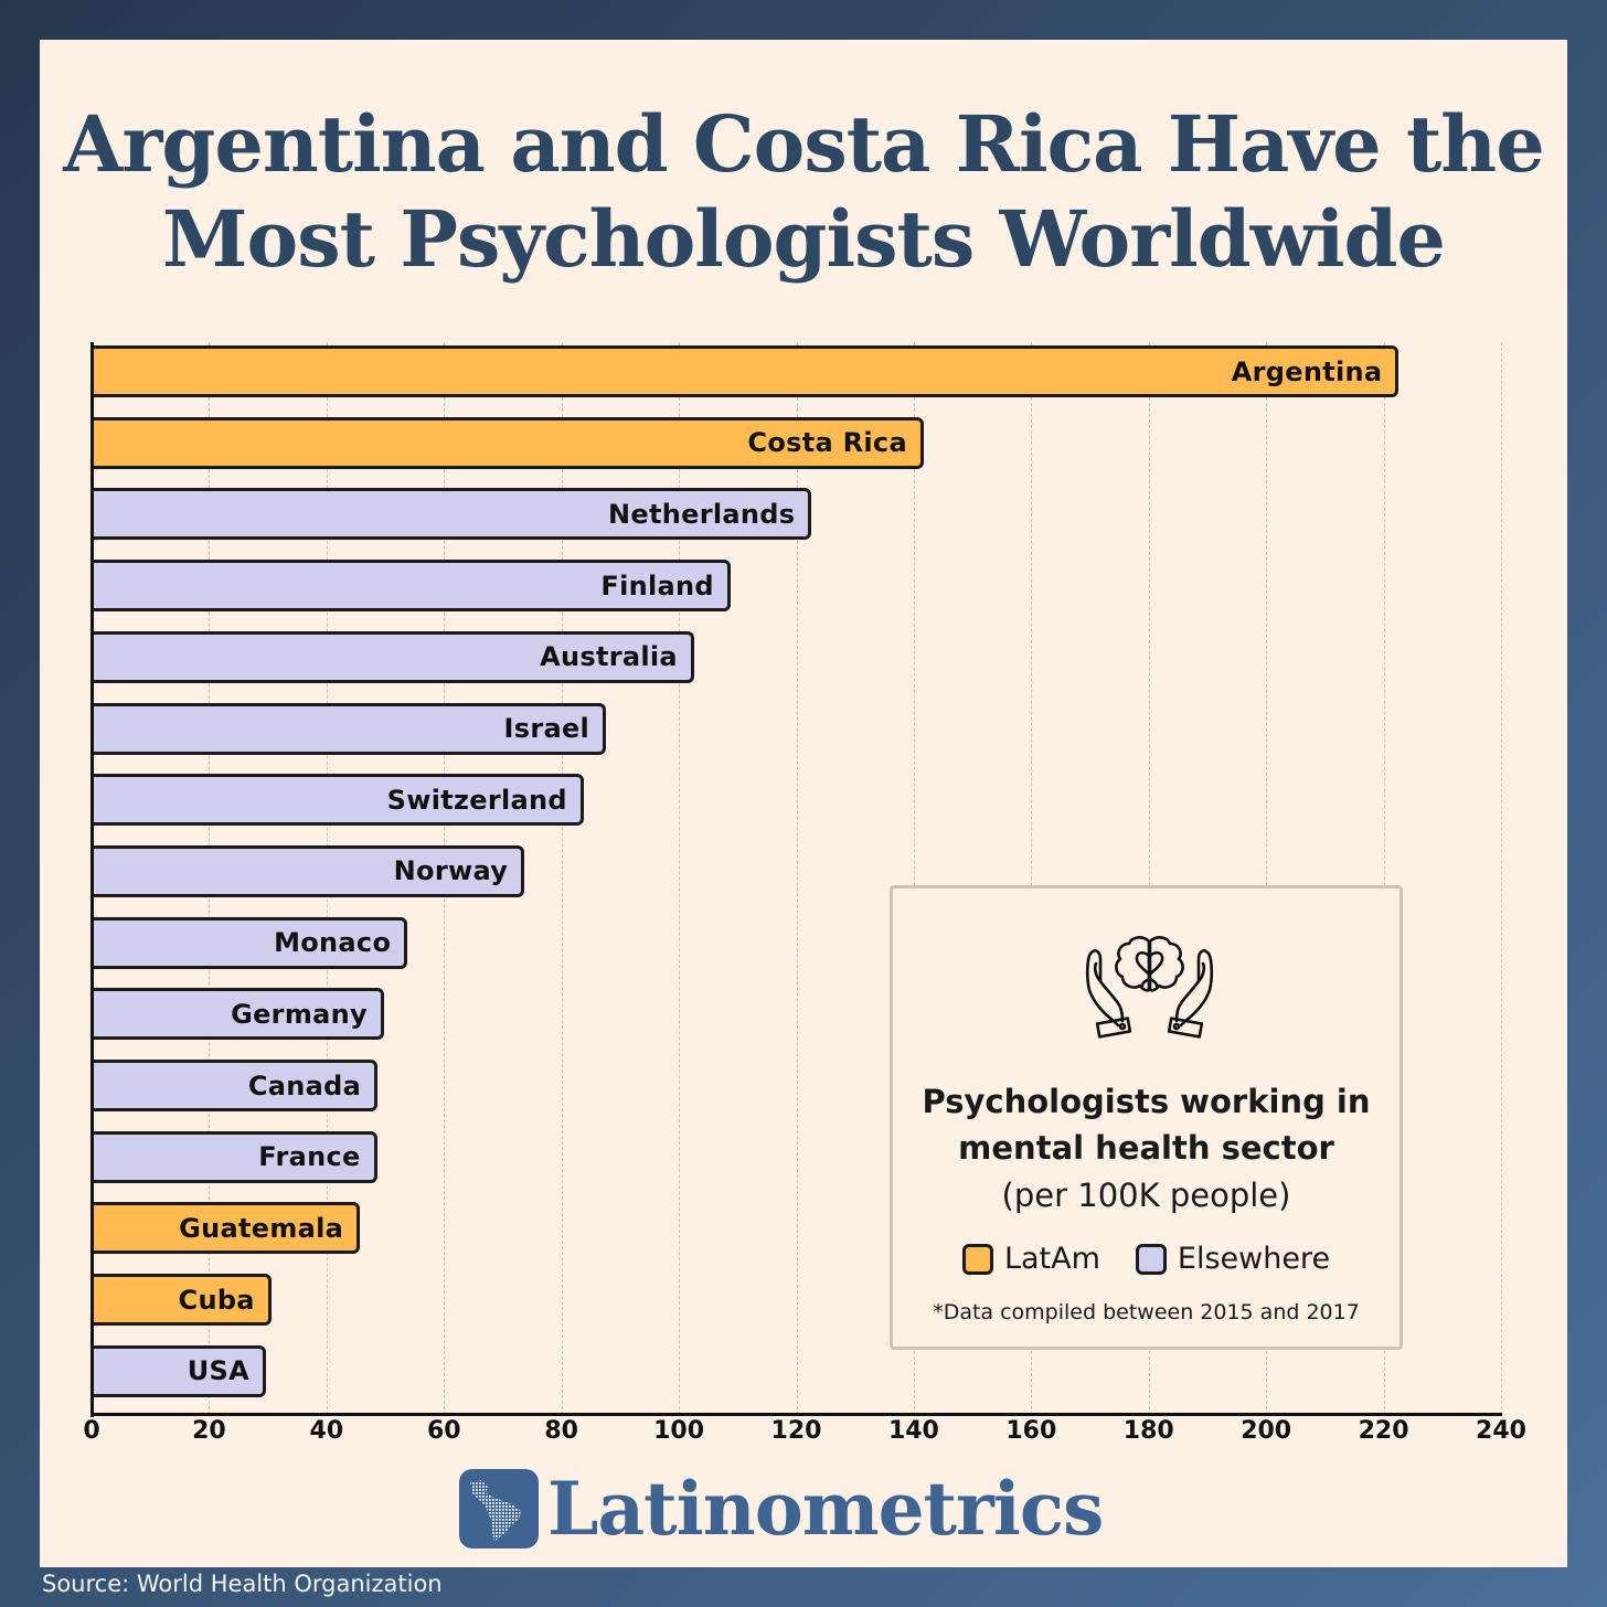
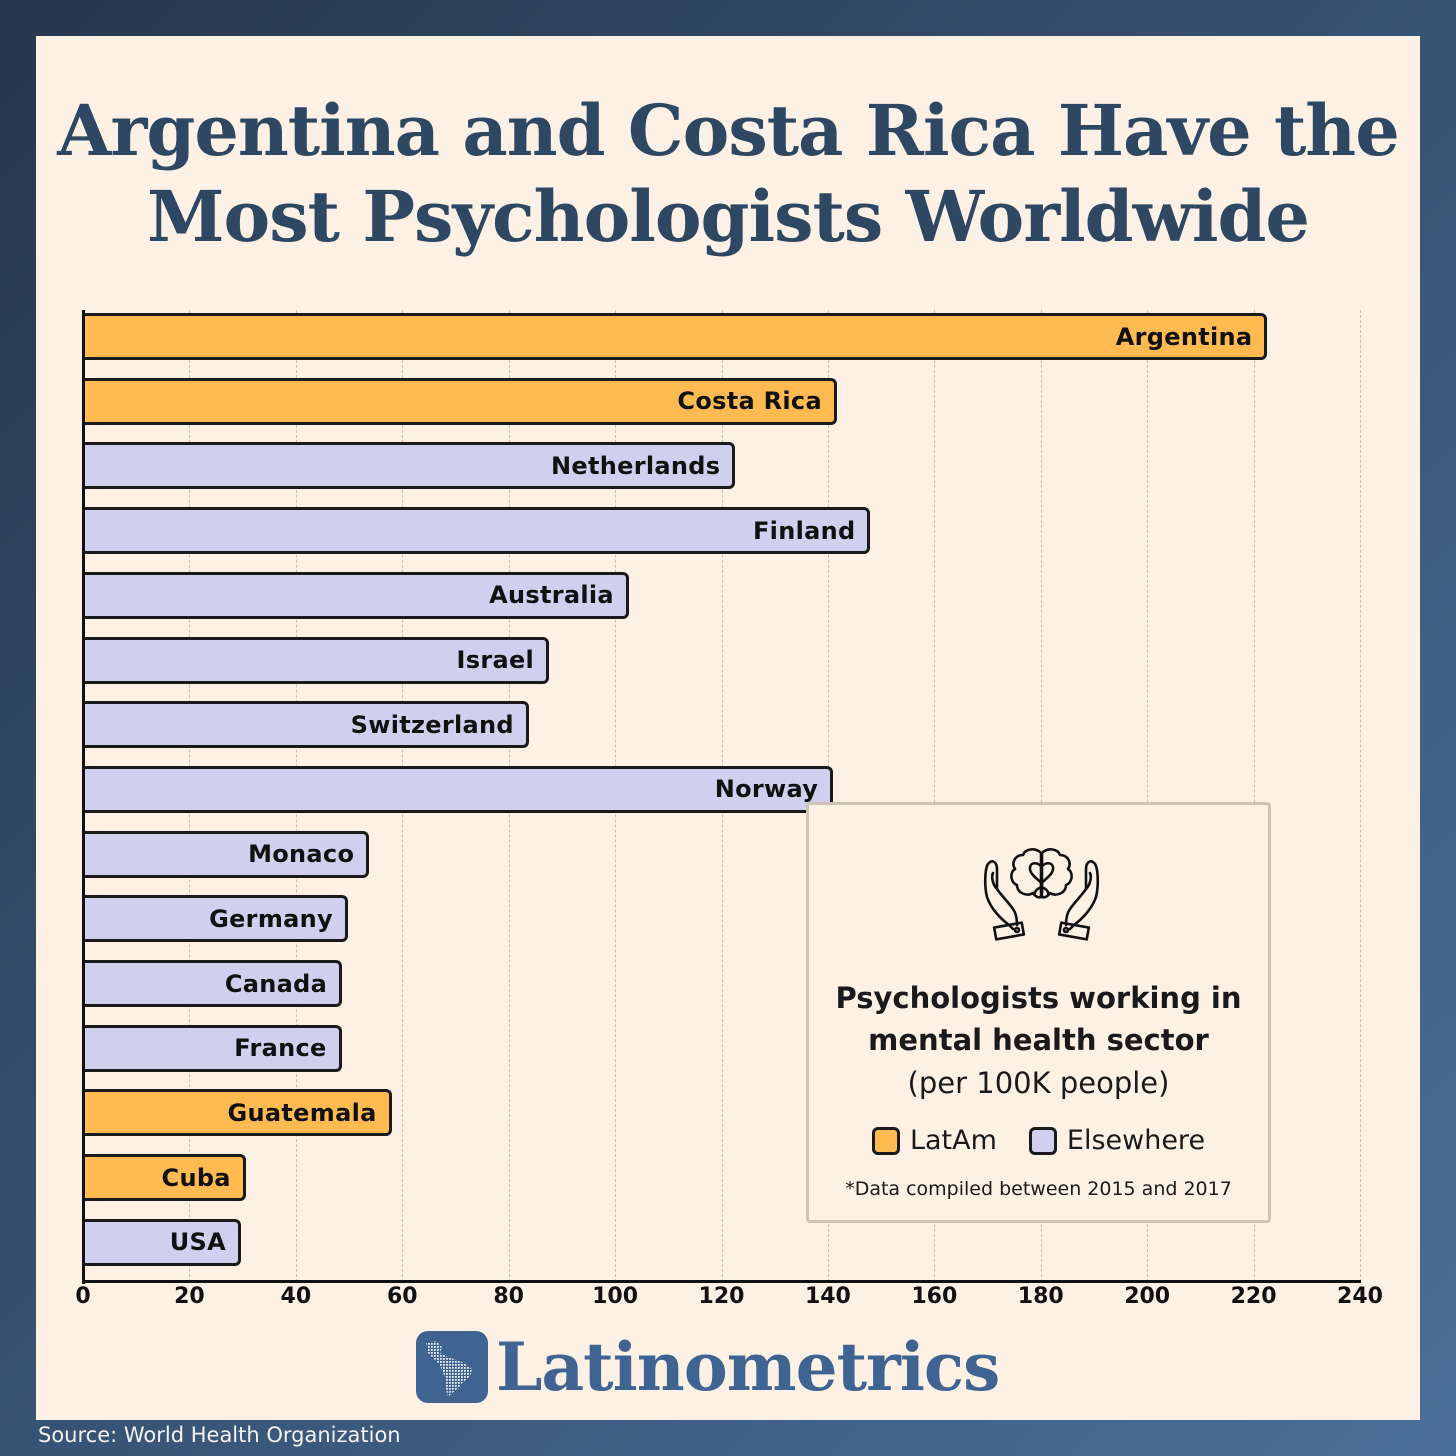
Finland: 109 -> 148
Norway: 74 -> 141
Guatemala: 46 -> 58
